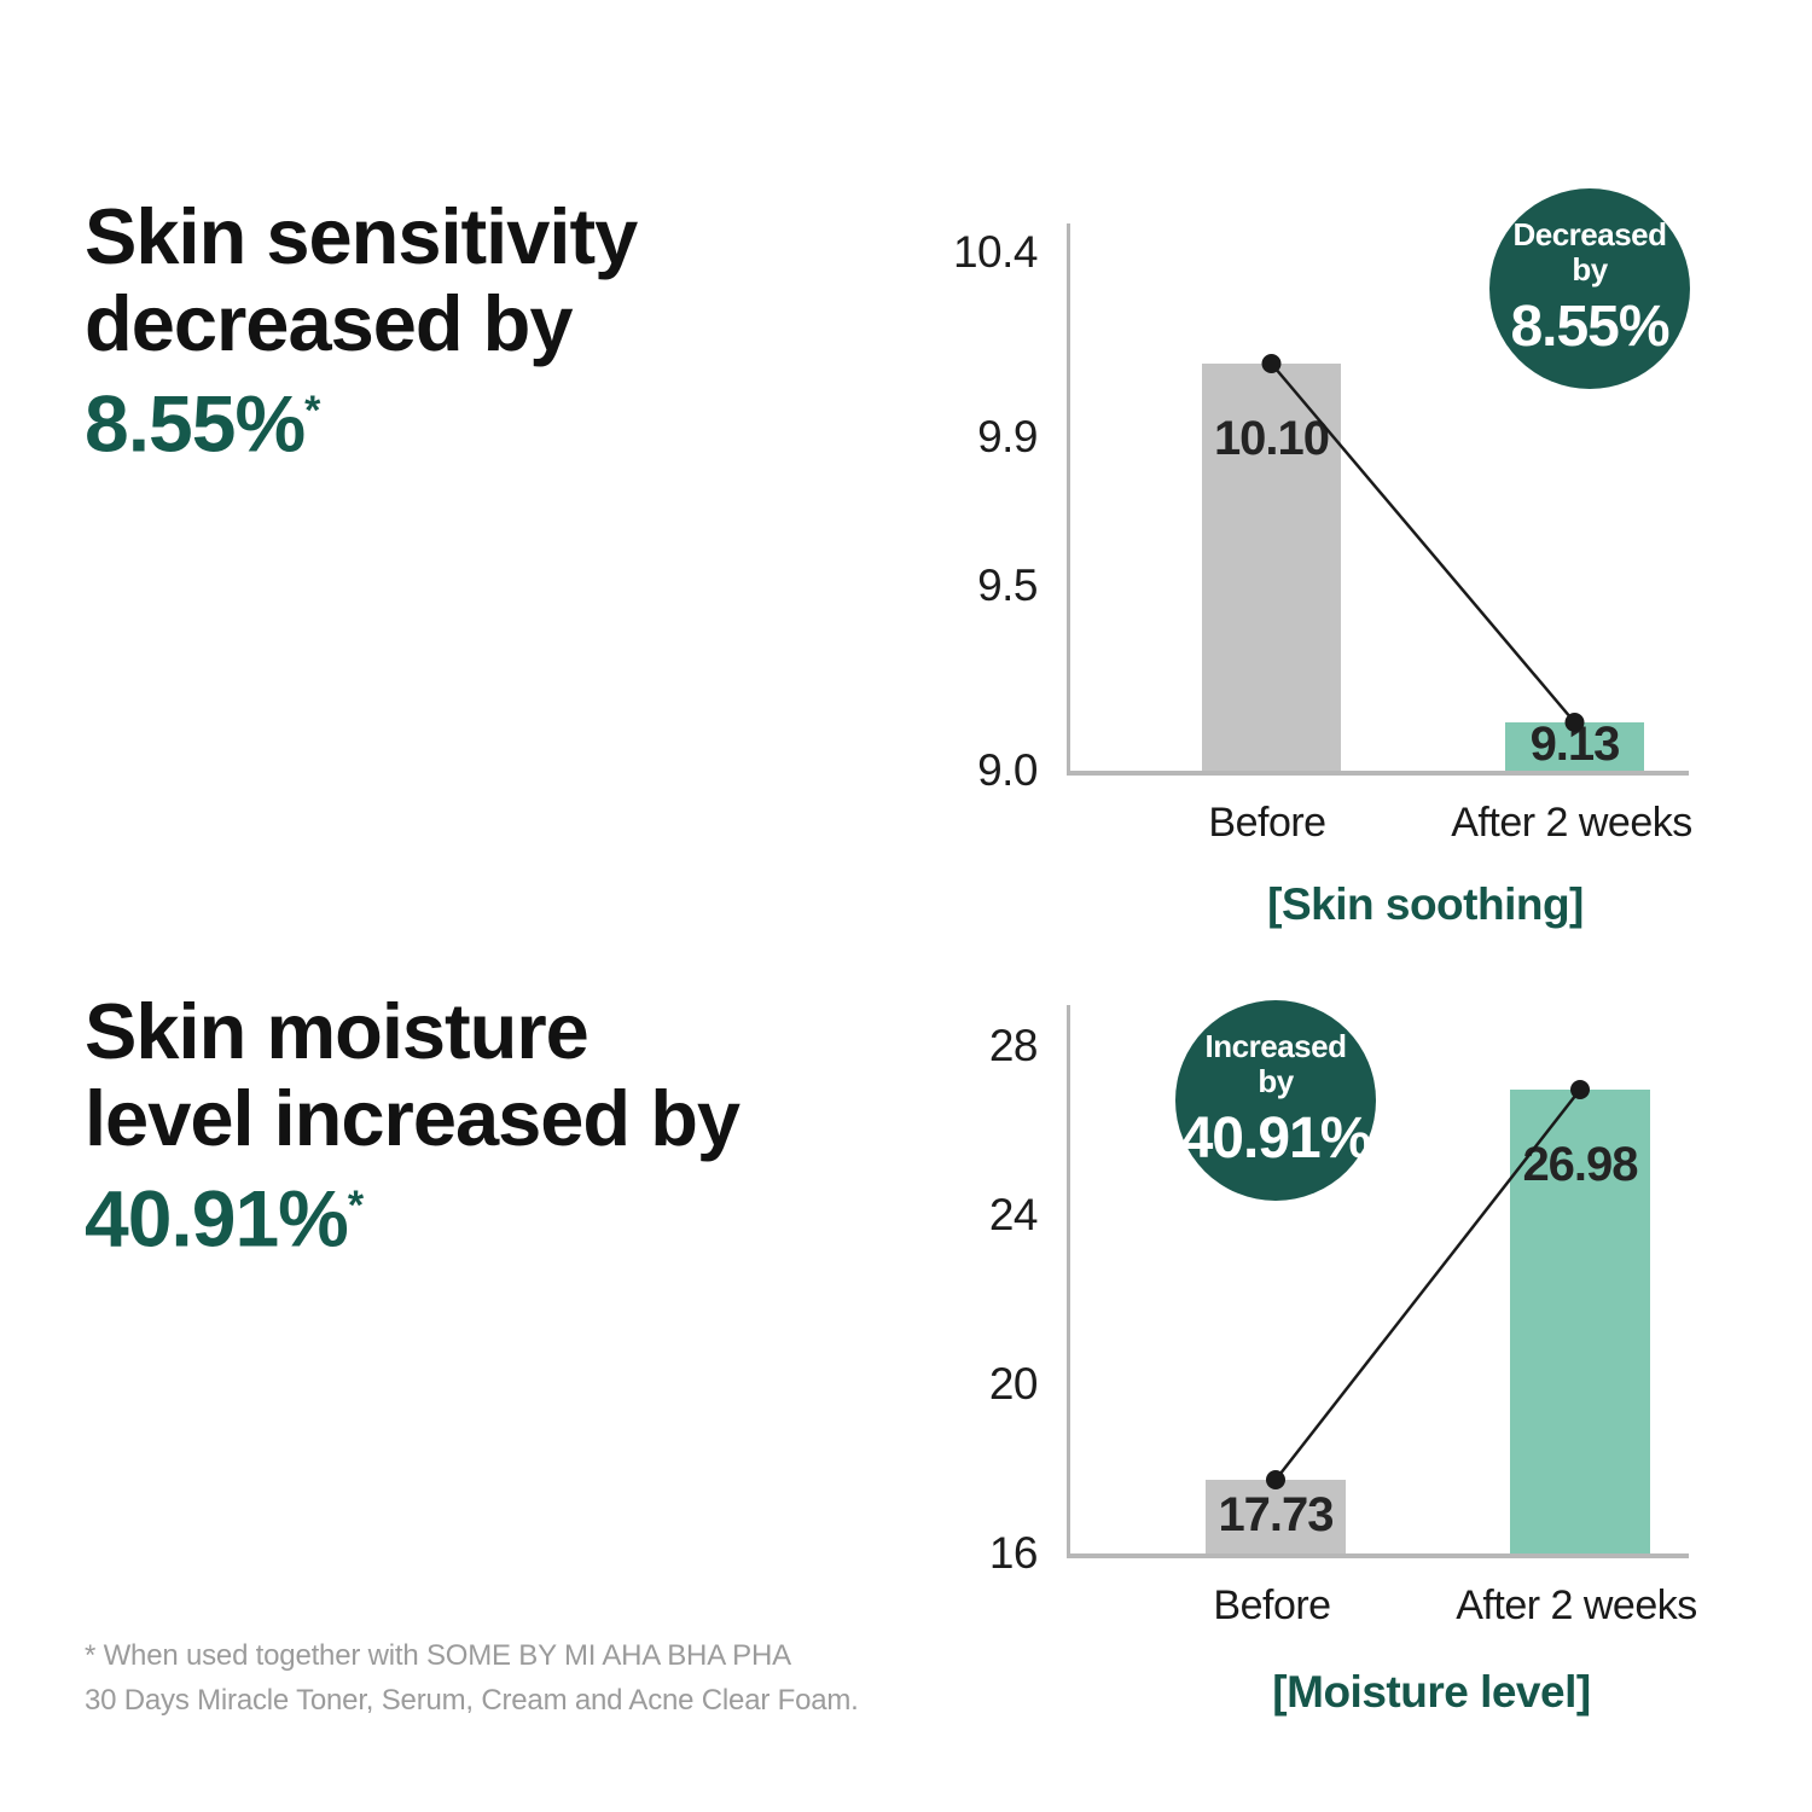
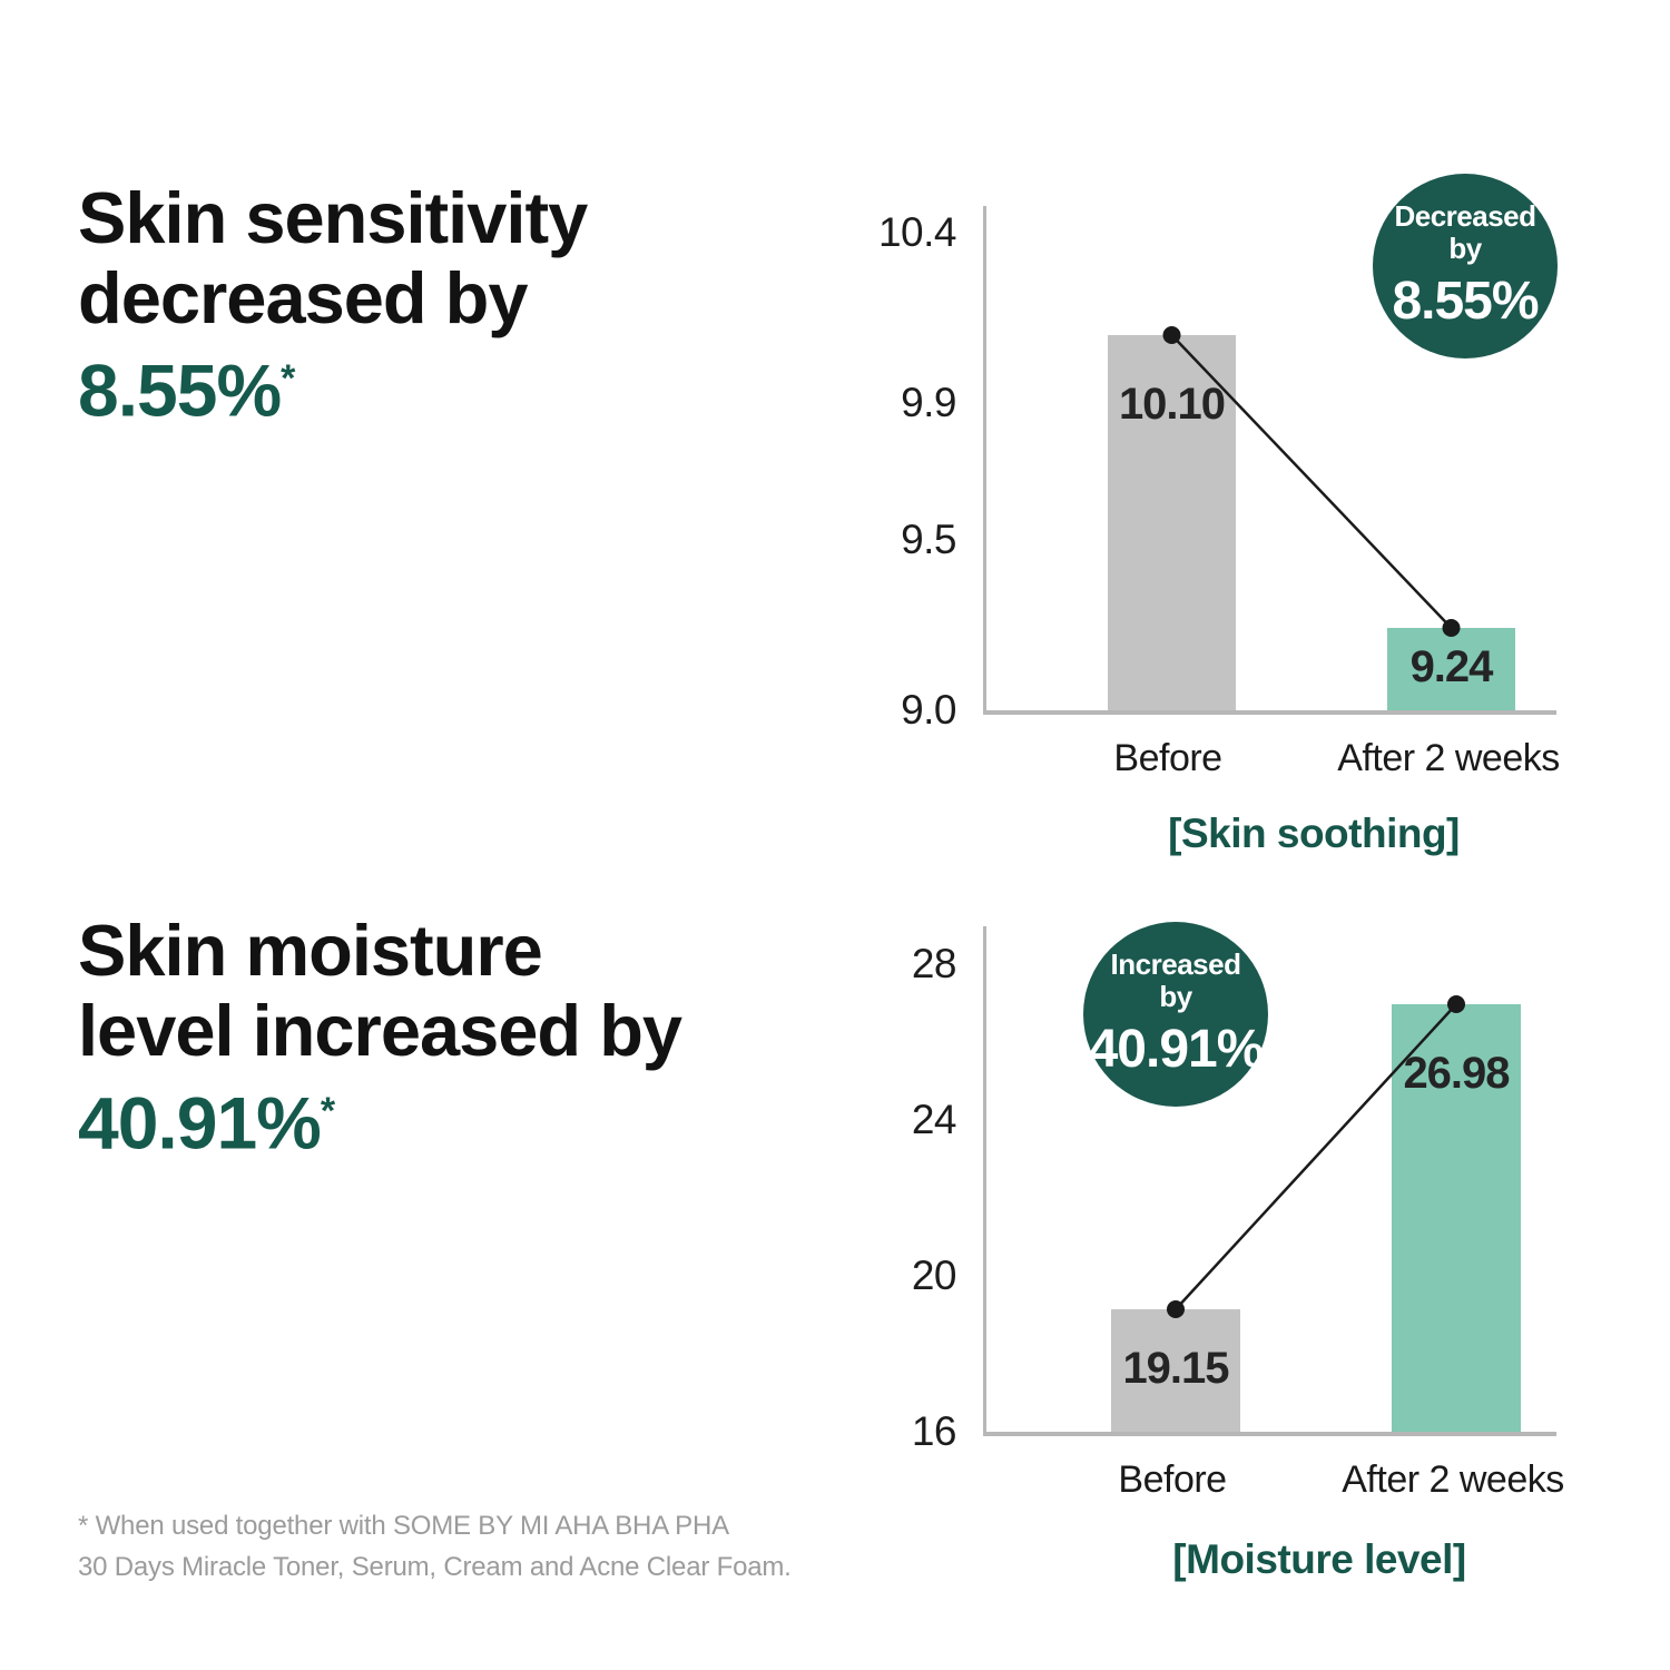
[Skin soothing]/After 2 weeks: 9.13 -> 9.24
[Moisture level]/Before: 17.73 -> 19.15
